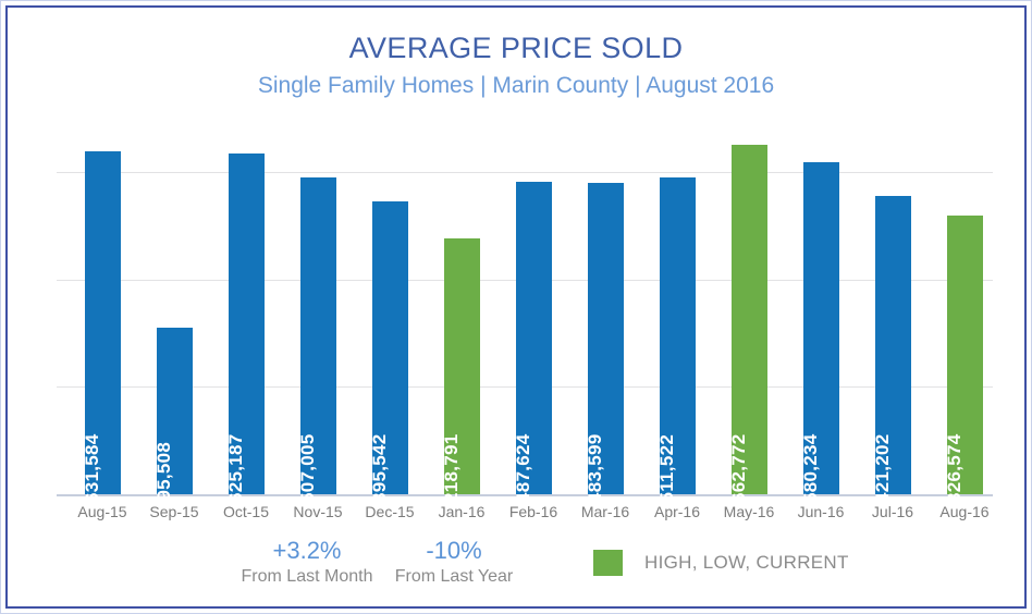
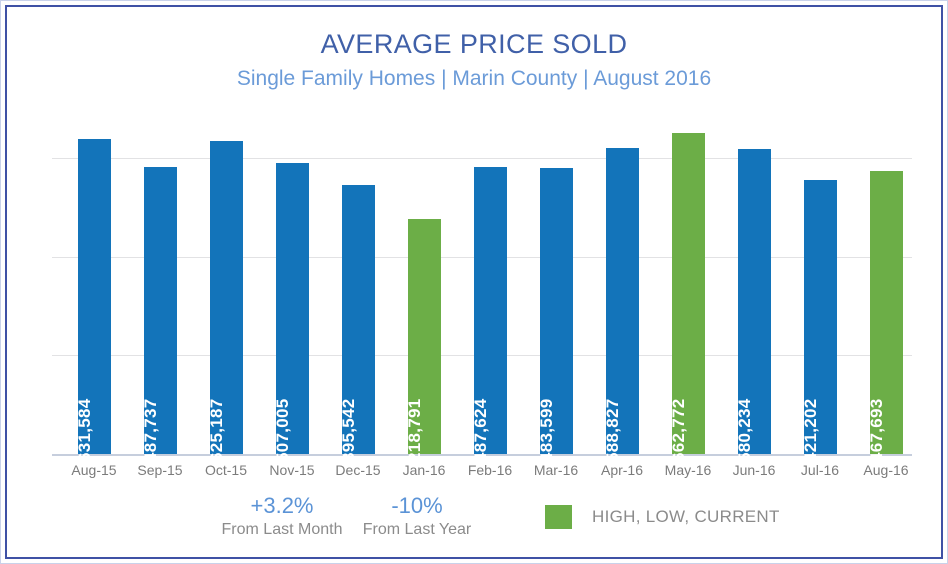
Sep-15: 795,508 -> 1,487,737
Apr-16: 1,511,522 -> 1,588,827
Aug-16: 1,326,574 -> 1,467,693
